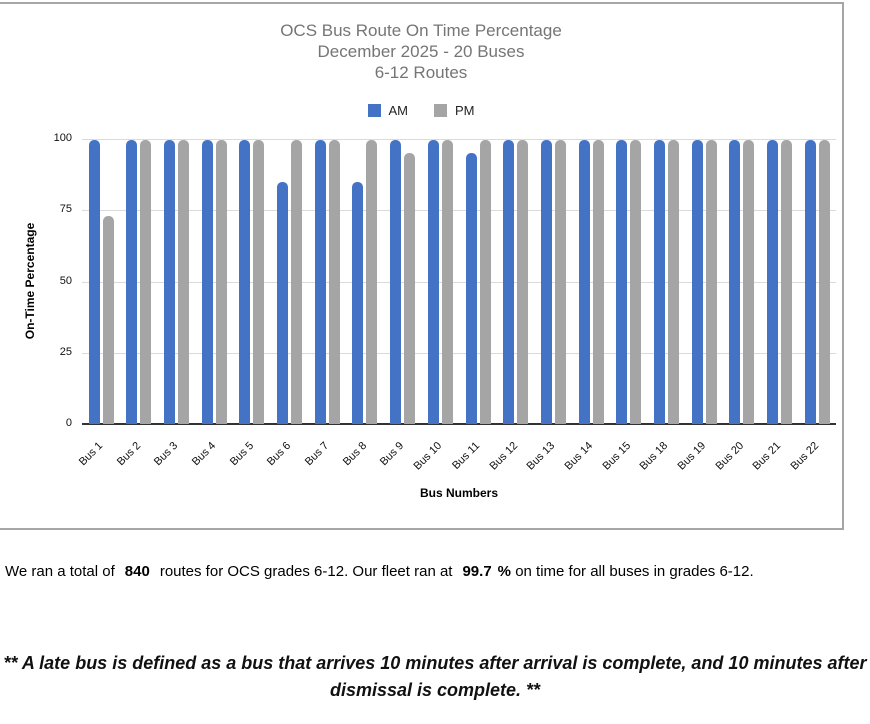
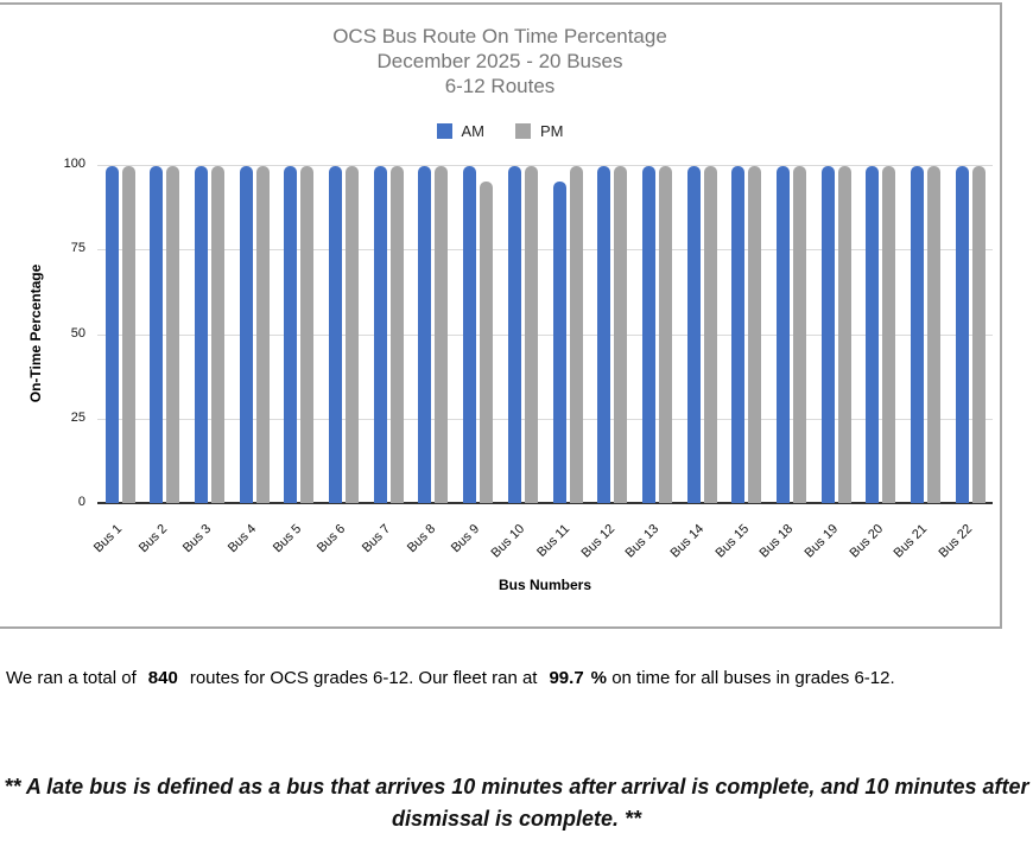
PM/Bus 1: 73 -> 100
AM/Bus 6: 85 -> 100
AM/Bus 8: 85 -> 100
